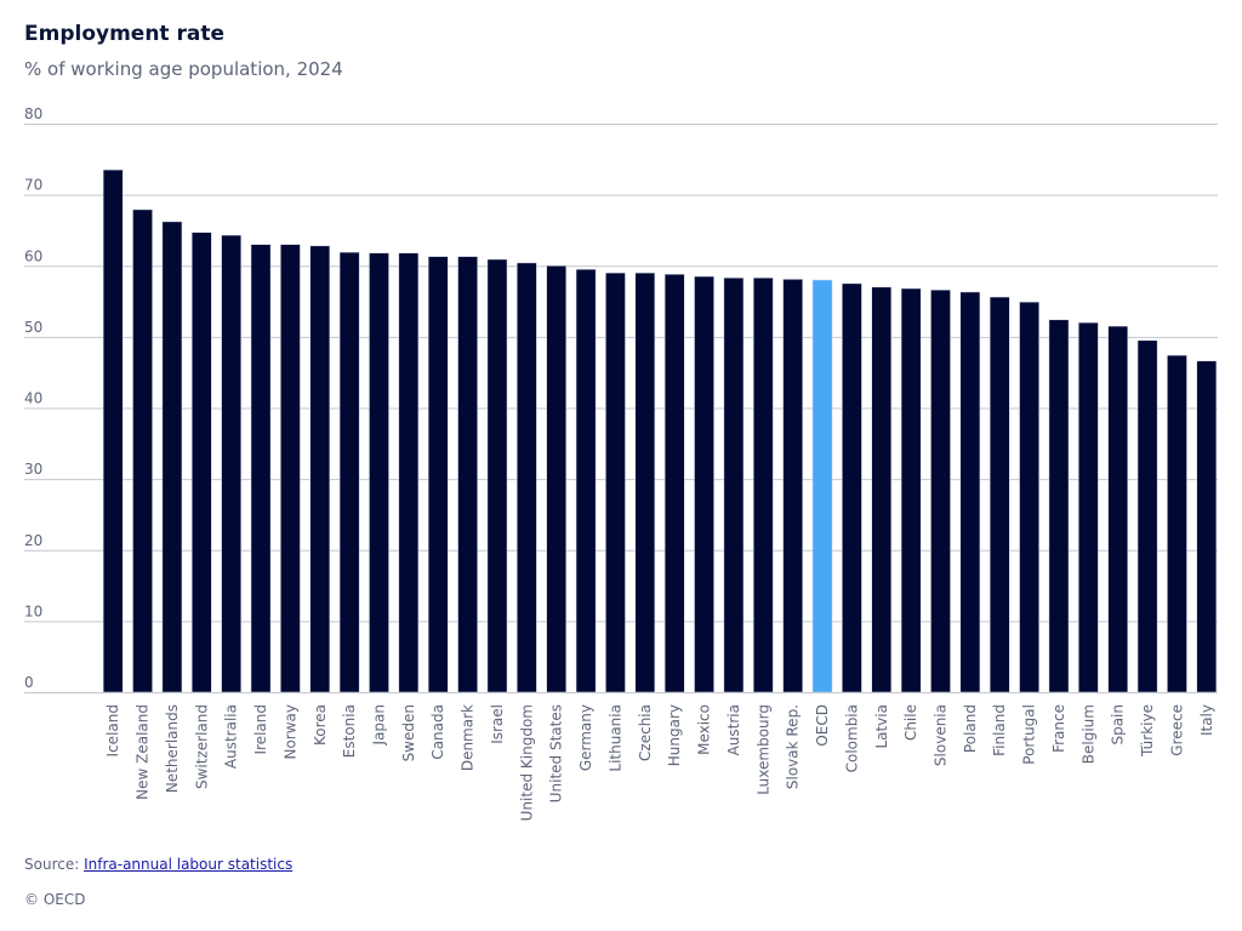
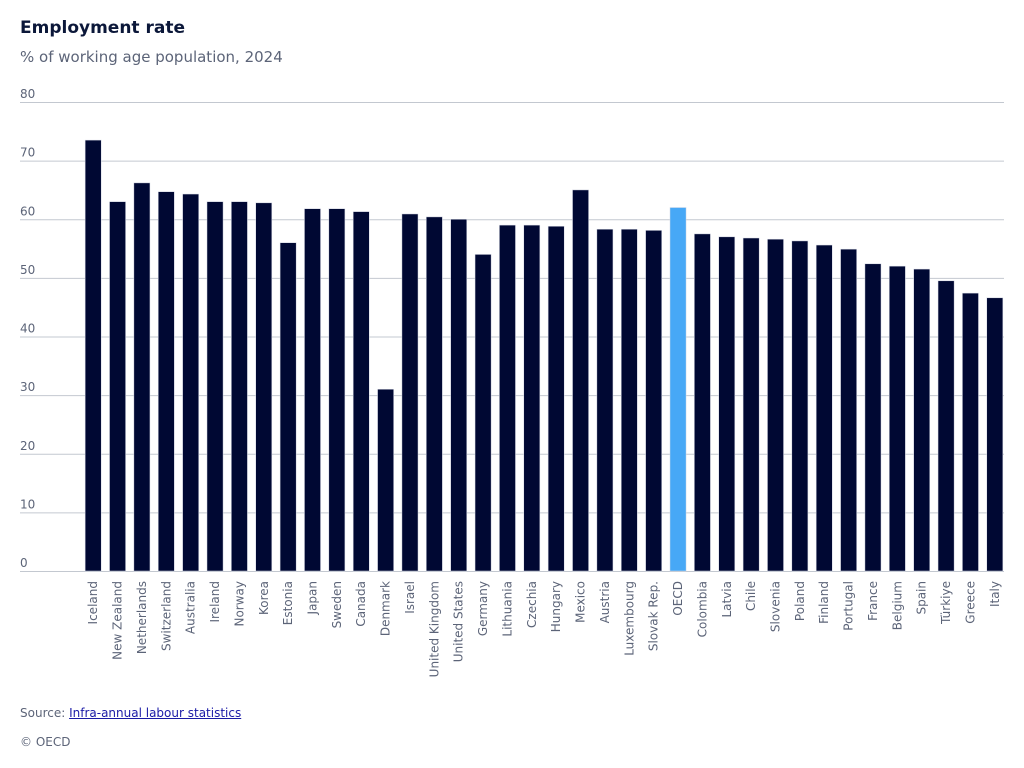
New Zealand: 68 -> 63
Estonia: 62 -> 56
Denmark: 61 -> 31
Germany: 60 -> 54
Mexico: 58 -> 65
OECD: 58 -> 62
